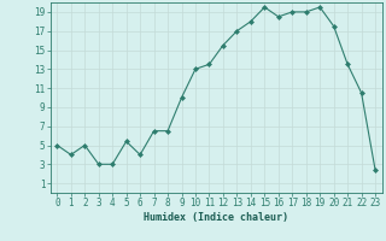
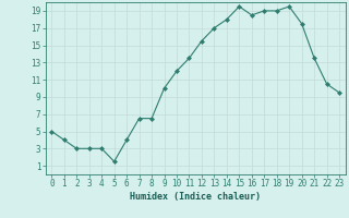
2: 5.0 -> 3.0
5: 5.4 -> 1.5
10: 13.0 -> 12.0
23: 2.4 -> 9.5
